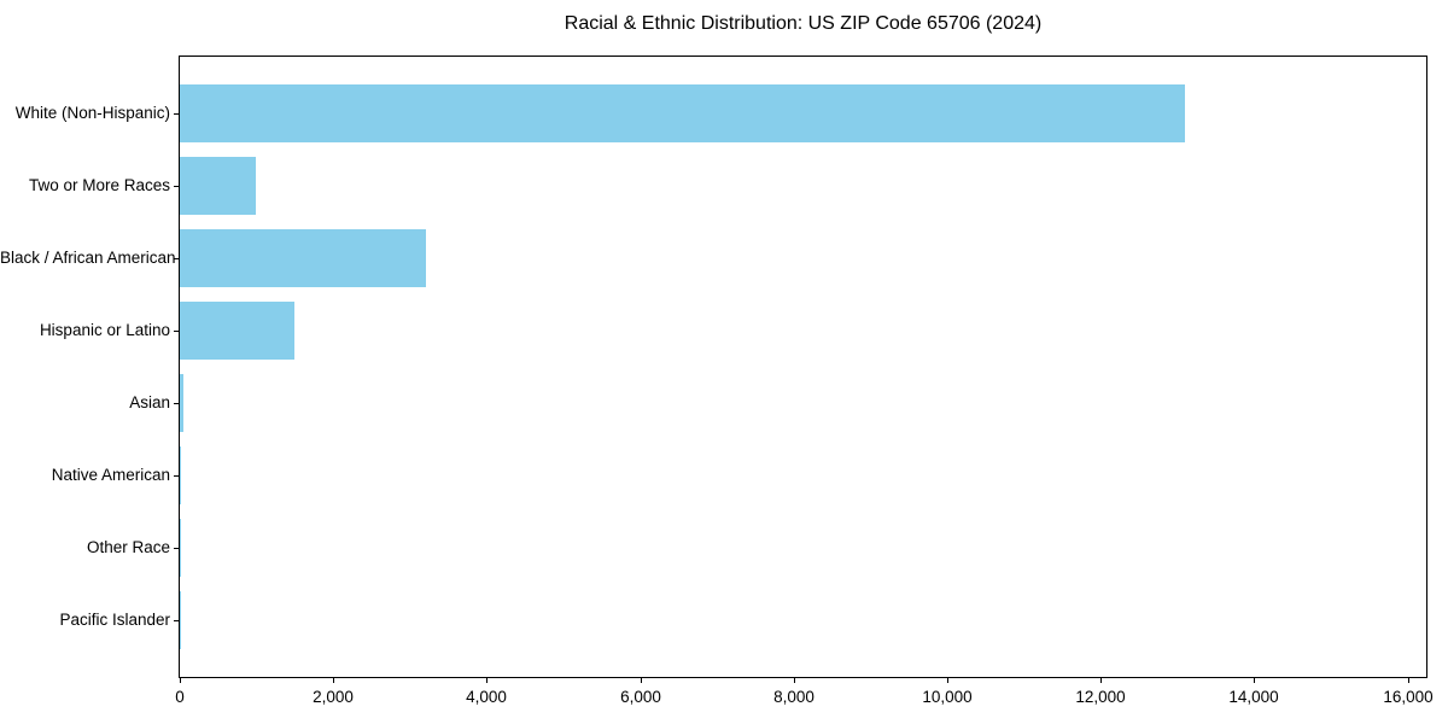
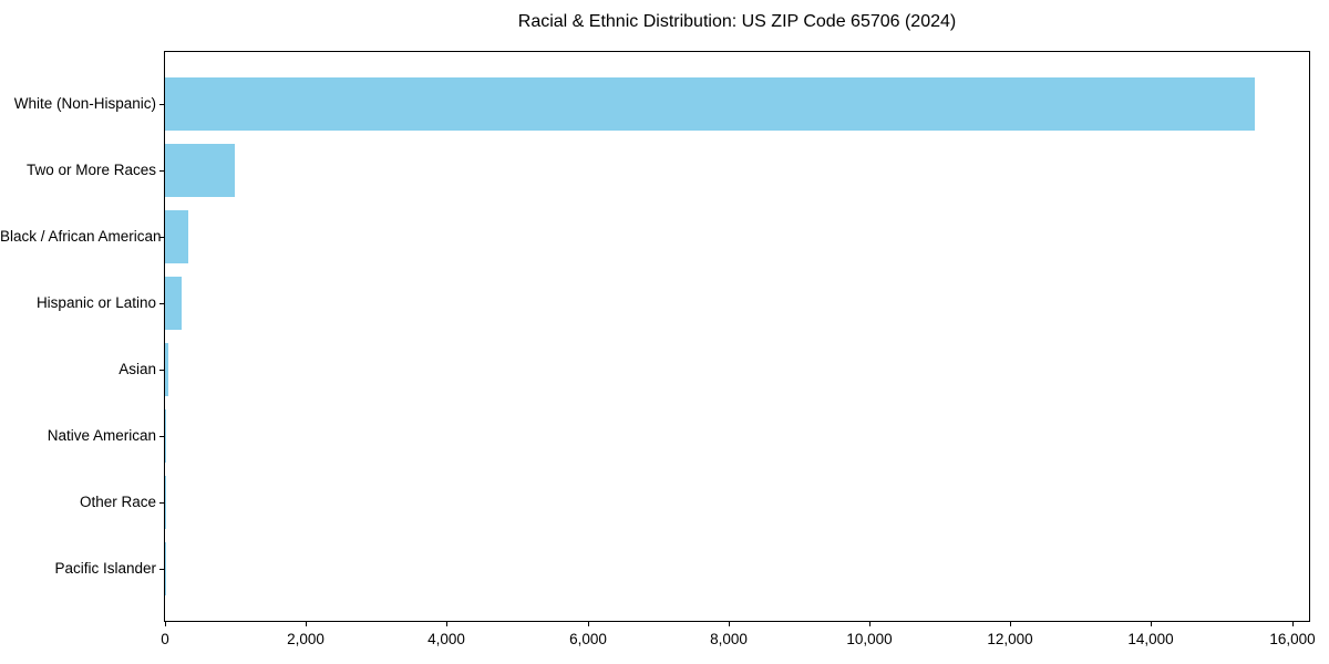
White (Non-Hispanic): 13100 -> 15500
Black / African American: 3200 -> 300
Hispanic or Latino: 1500 -> 200
